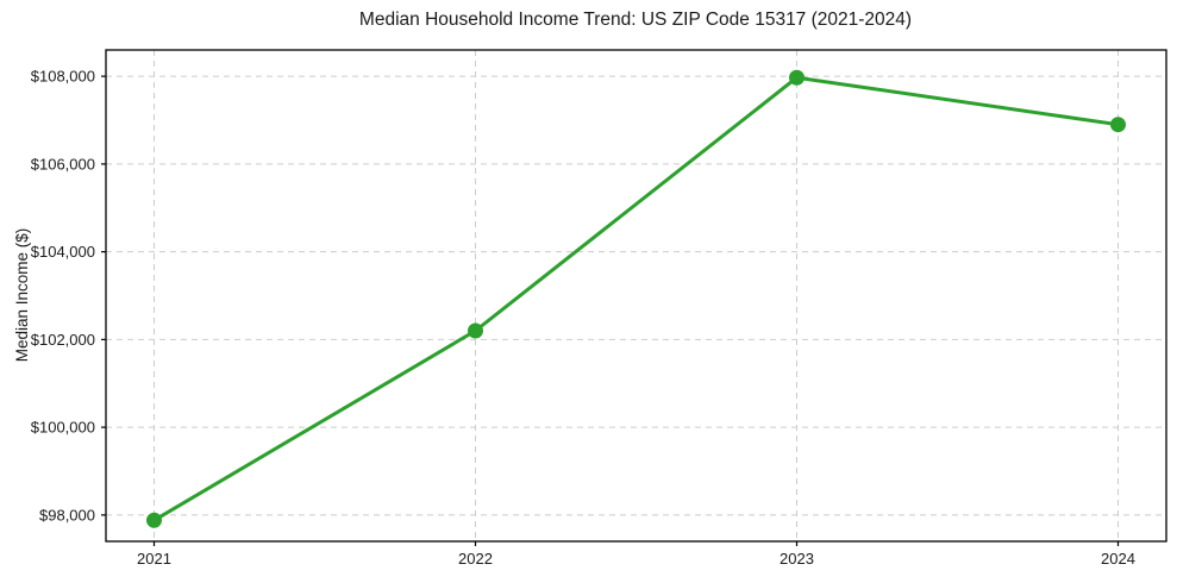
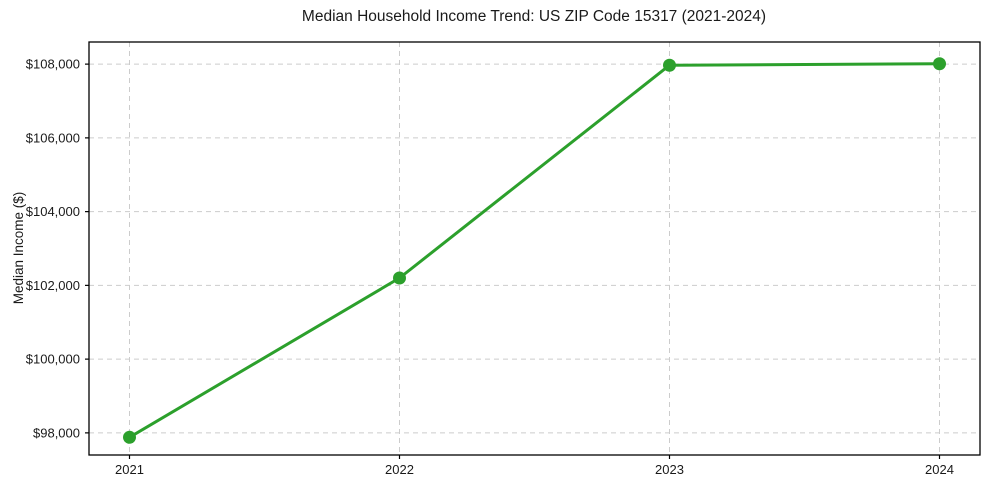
2024: $106900 -> $108000
